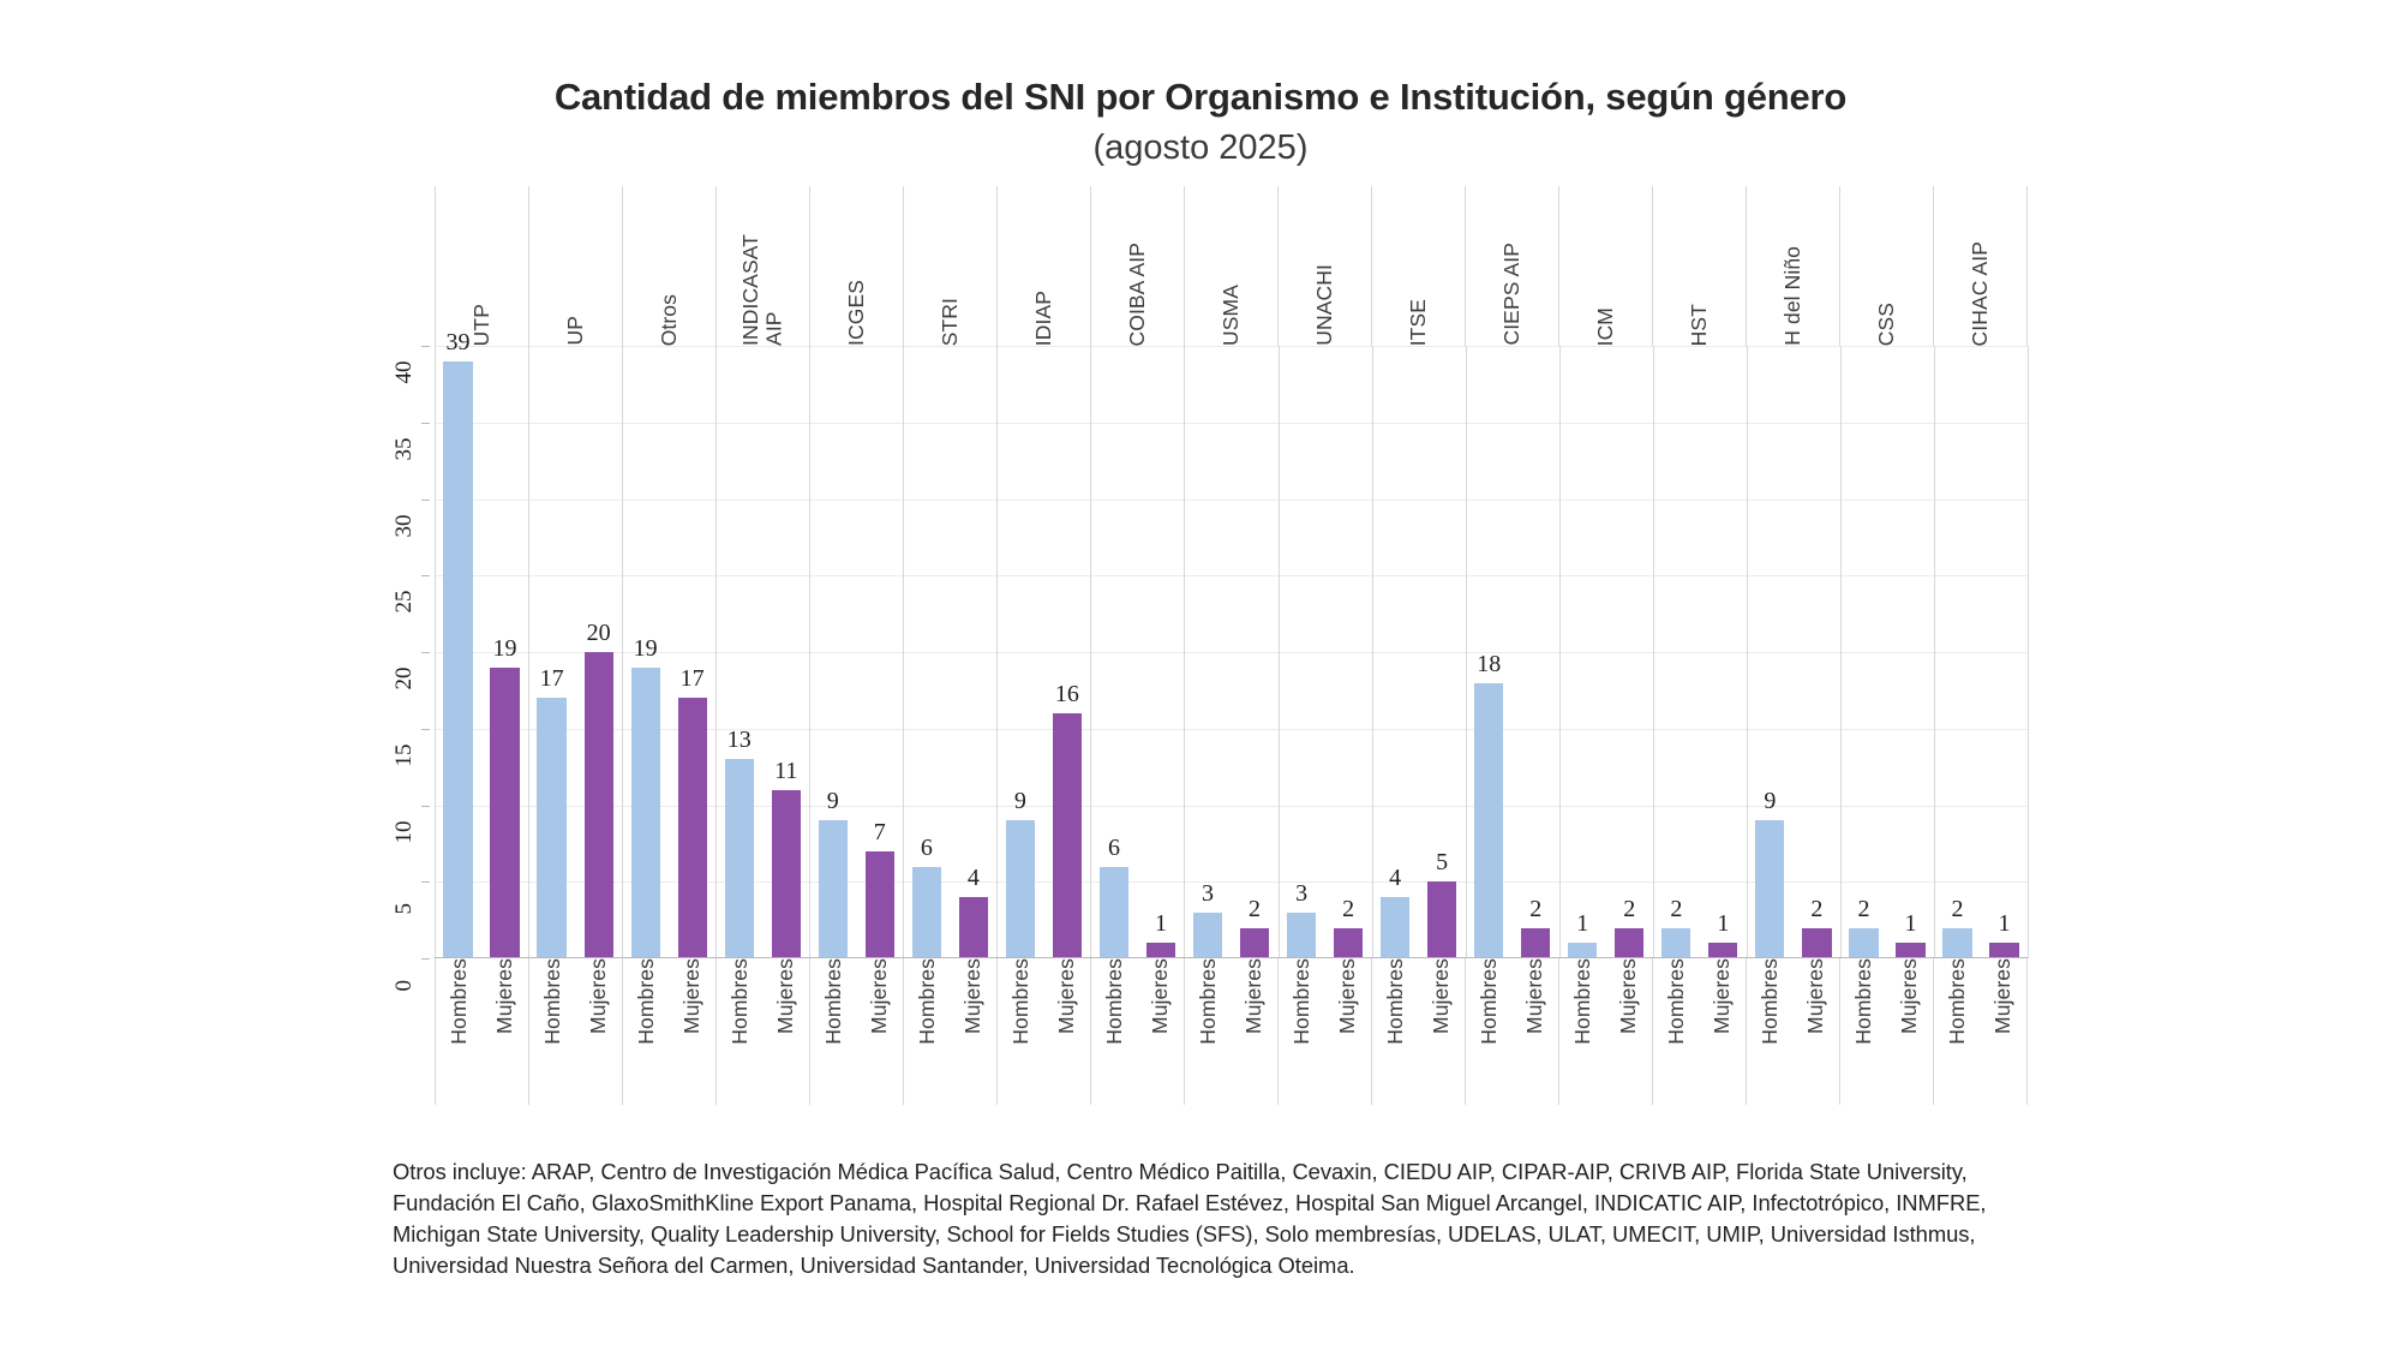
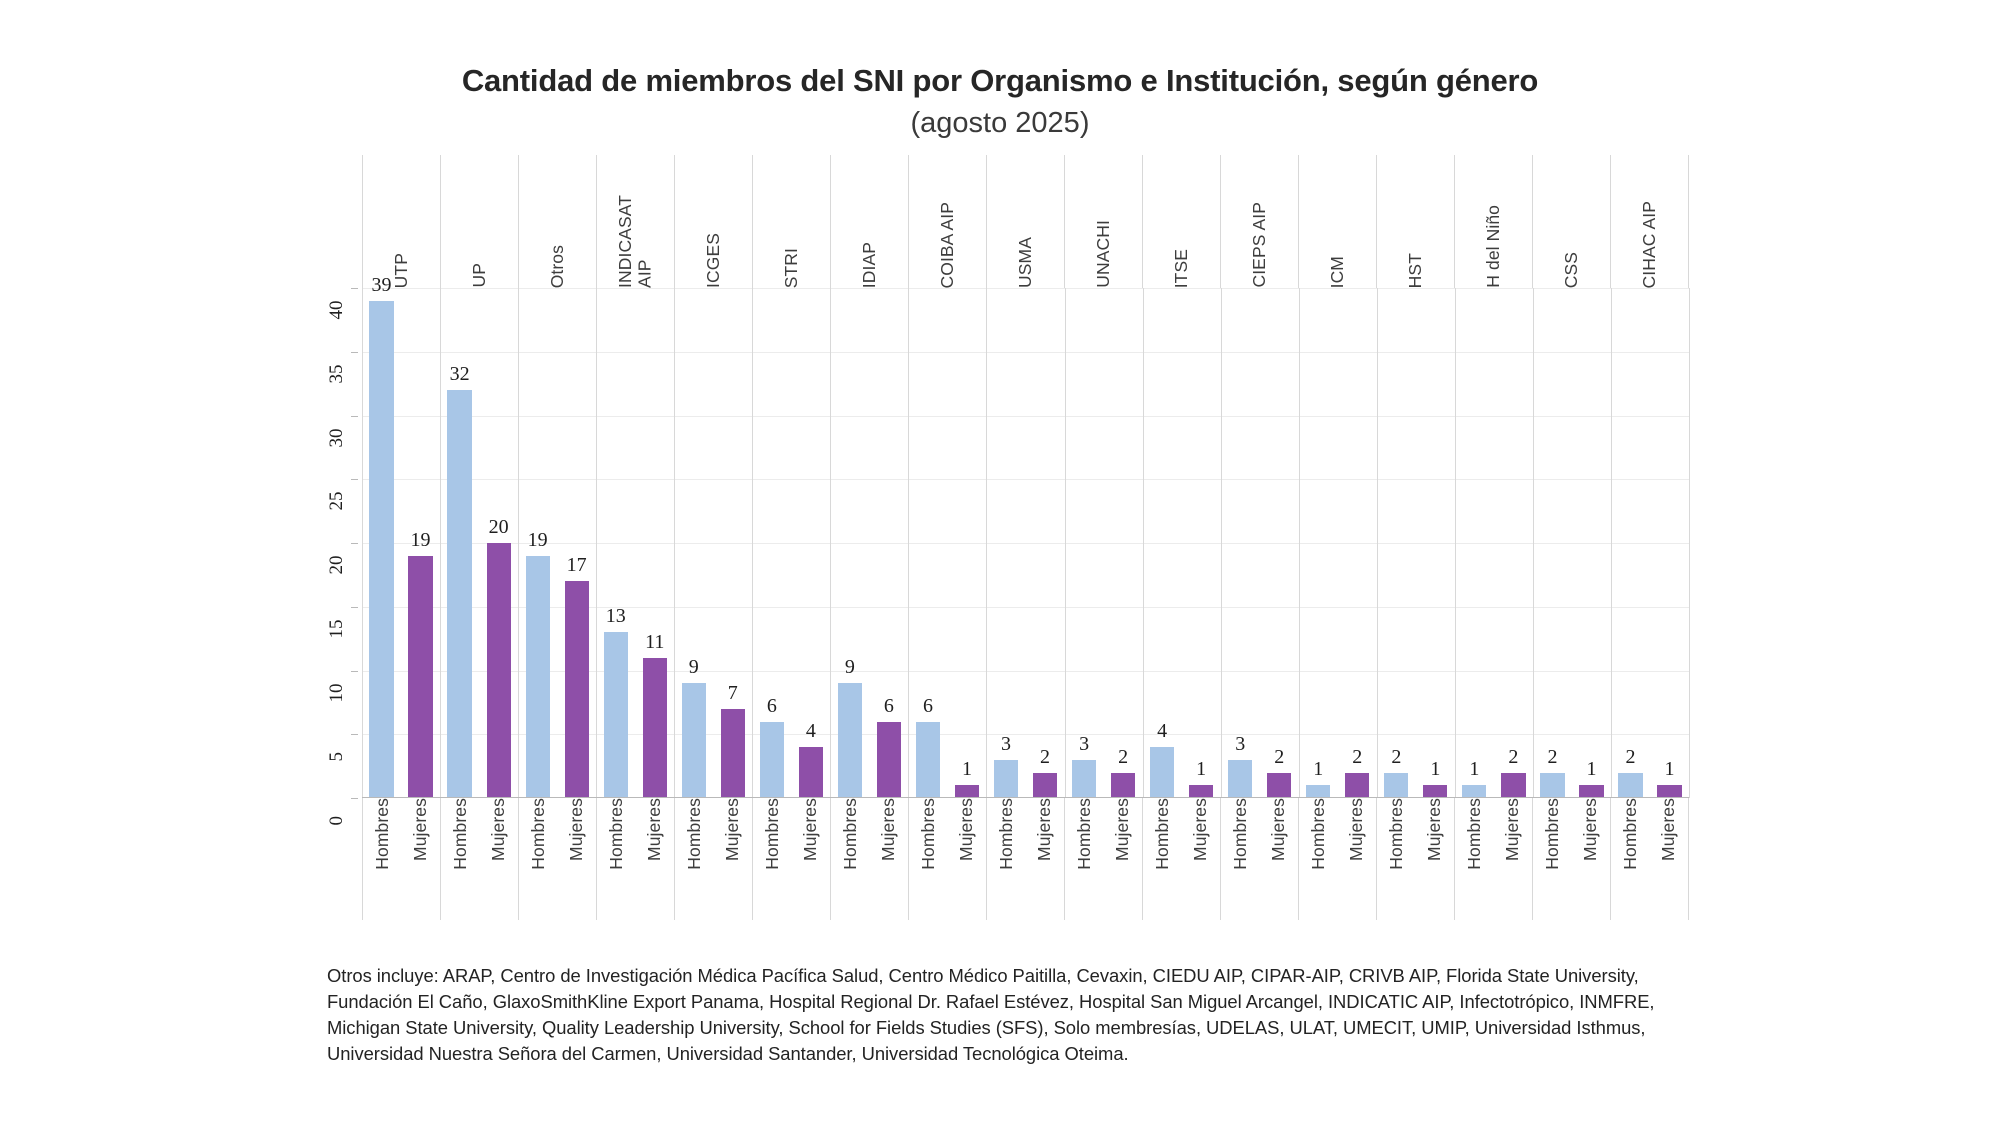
Hombres/UP: 17 -> 32
Mujeres/IDIAP: 16 -> 6
Mujeres/ITSE: 5 -> 1
Hombres/CIEPS AIP: 18 -> 3
Hombres/H del Niño: 9 -> 1
